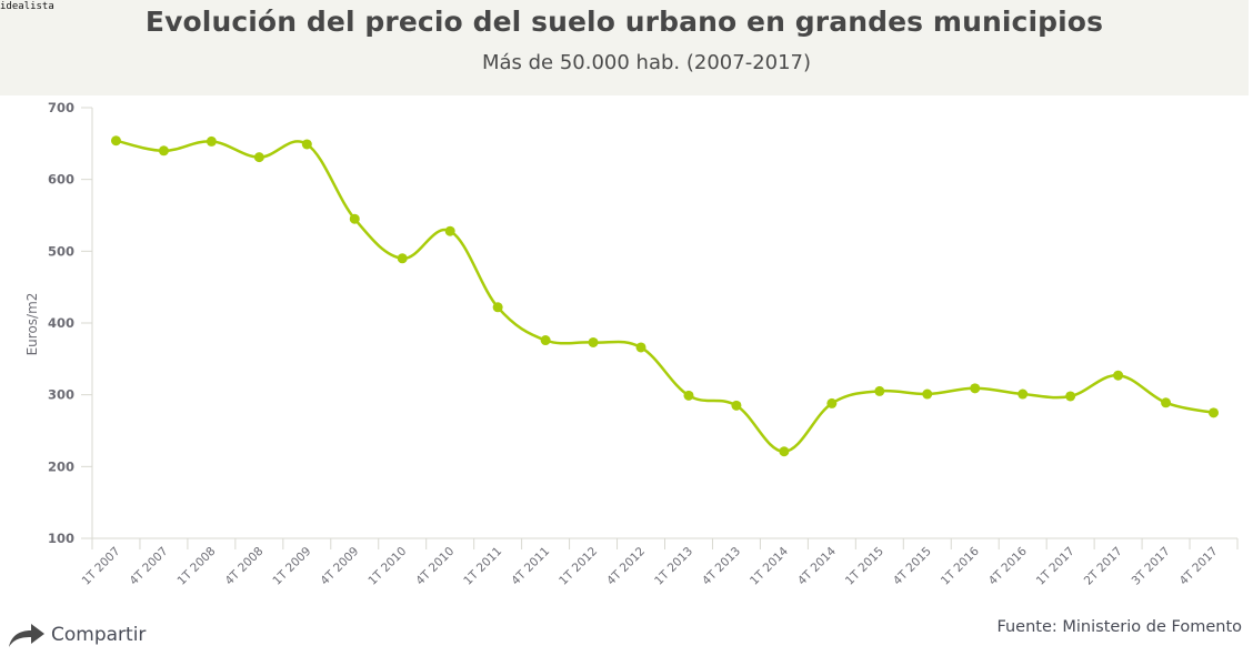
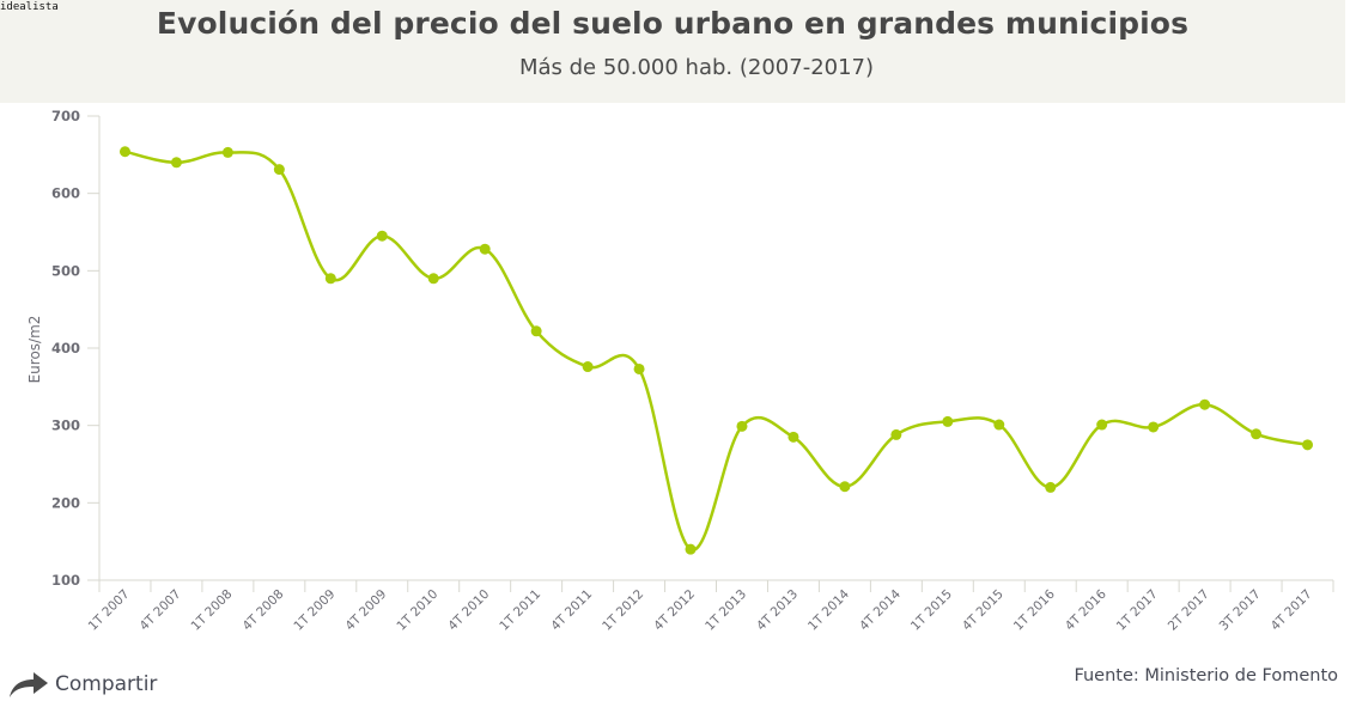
1T 2009: 650 -> 490
4T 2012: 370 -> 140
1T 2016: 310 -> 220
